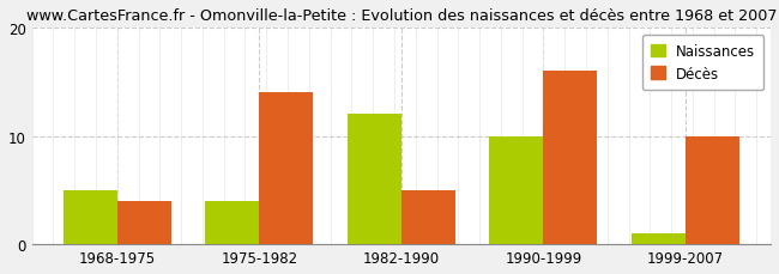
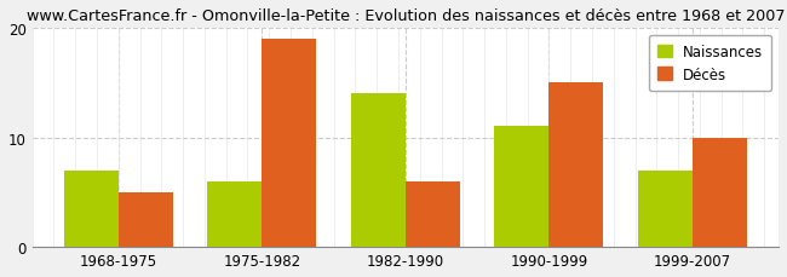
Naissances/1968-1975: 5 -> 7
Décès/1968-1975: 4 -> 5
Naissances/1975-1982: 4 -> 6
Décès/1975-1982: 14 -> 19
Naissances/1982-1990: 12 -> 14
Décès/1982-1990: 5 -> 6
Naissances/1990-1999: 10 -> 11
Décès/1990-1999: 16 -> 15
Naissances/1999-2007: 1 -> 7
